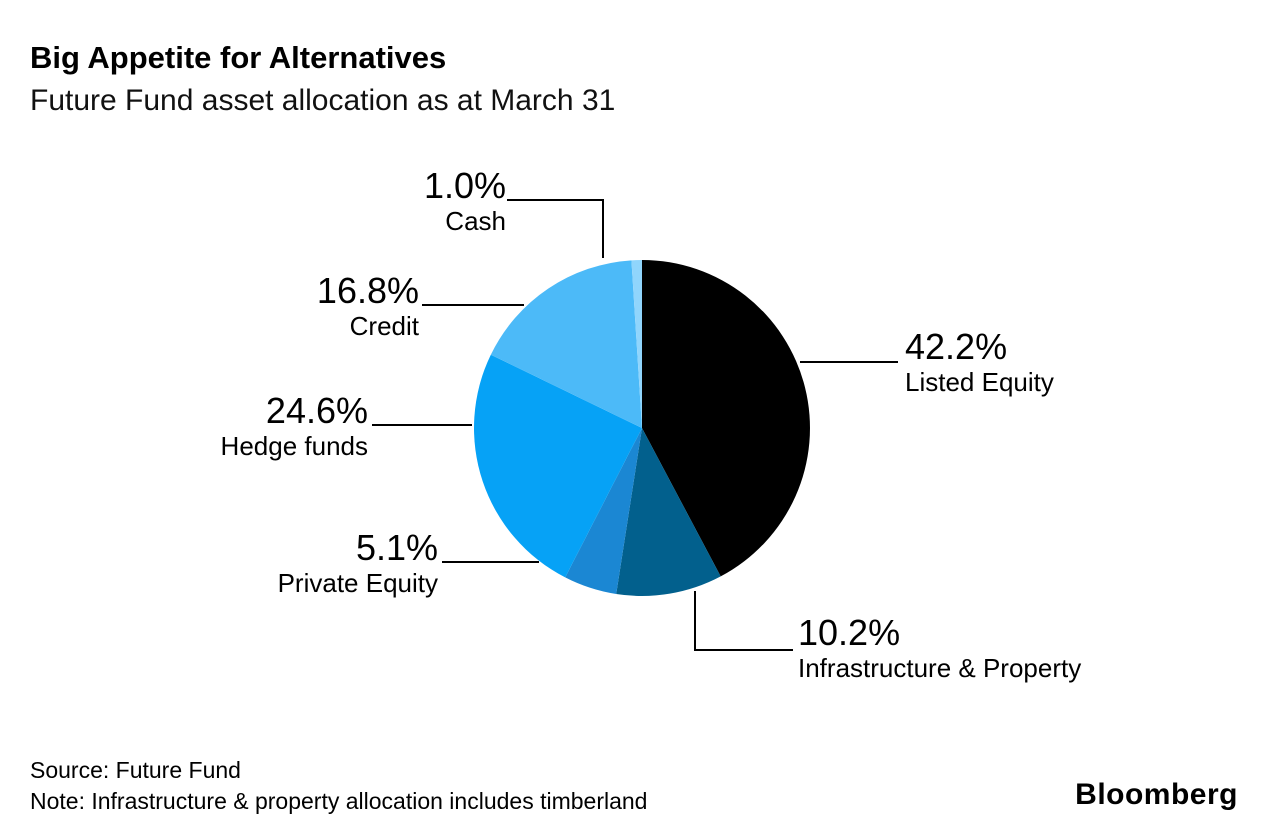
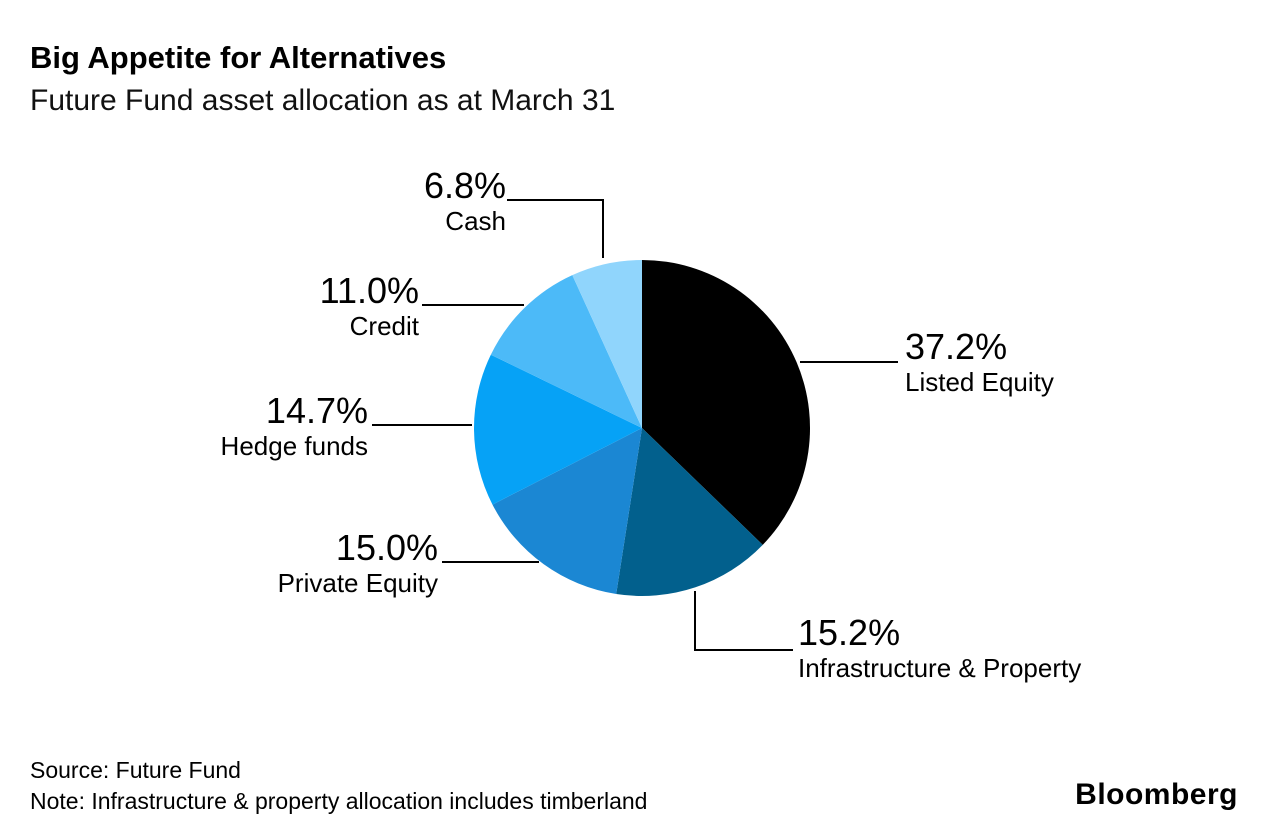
Listed Equity: 42.2% -> 37.2%
Infrastructure & Property: 10.2% -> 15.2%
Private Equity: 5.1% -> 15.0%
Hedge funds: 24.6% -> 14.7%
Credit: 16.8% -> 11.0%
Cash: 1.0% -> 6.8%
